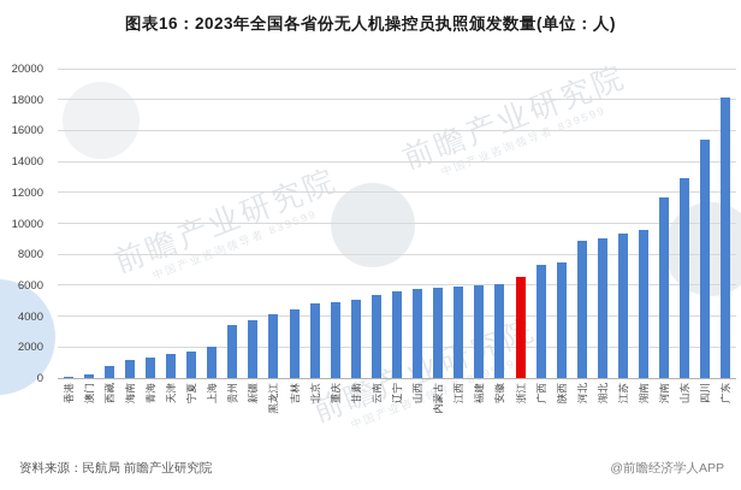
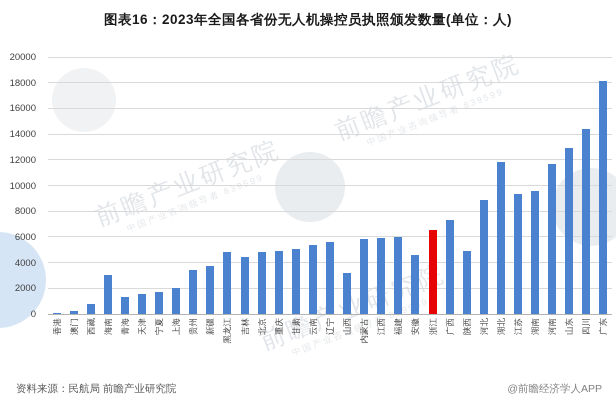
海南: 1200 -> 3000
黑龙江: 4200 -> 4800
山西: 5800 -> 3200
安徽: 6000 -> 4600
陕西: 7400 -> 4900
湖北: 9000 -> 11800
四川: 15400 -> 14400
